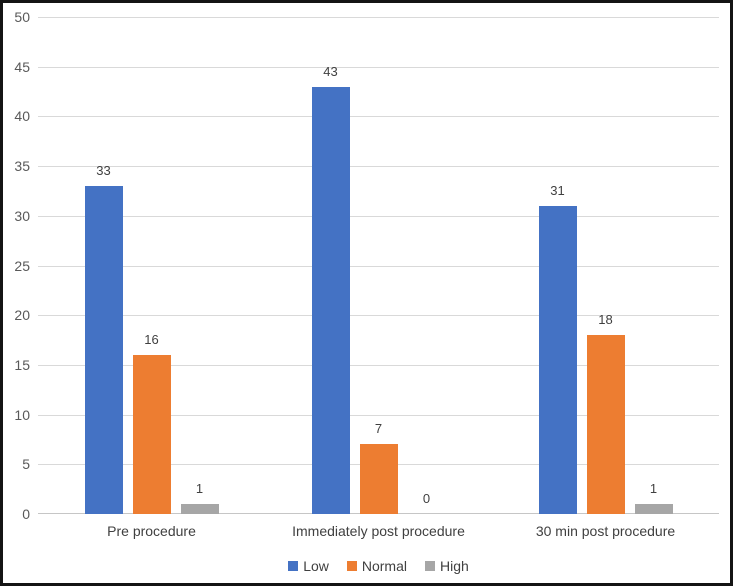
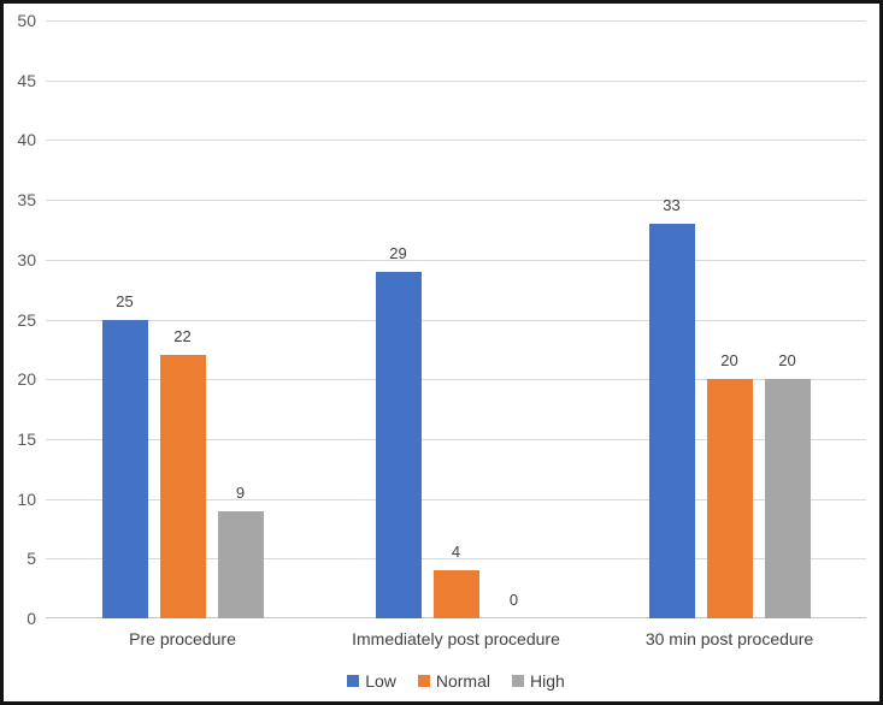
Low/Pre procedure: 33 -> 25
Normal/Pre procedure: 16 -> 22
High/Pre procedure: 1 -> 9
Low/Immediately post procedure: 43 -> 29
Normal/Immediately post procedure: 7 -> 4
Low/30 min post procedure: 31 -> 33
Normal/30 min post procedure: 18 -> 20
High/30 min post procedure: 1 -> 20
